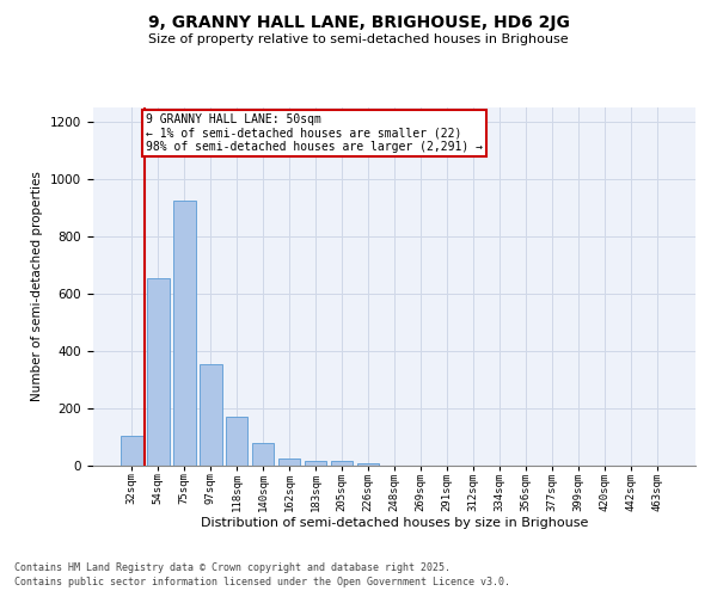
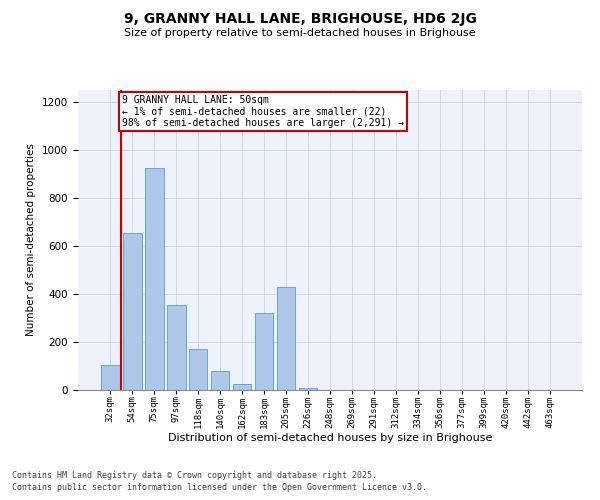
183sqm: 15 -> 320
205sqm: 15 -> 430
